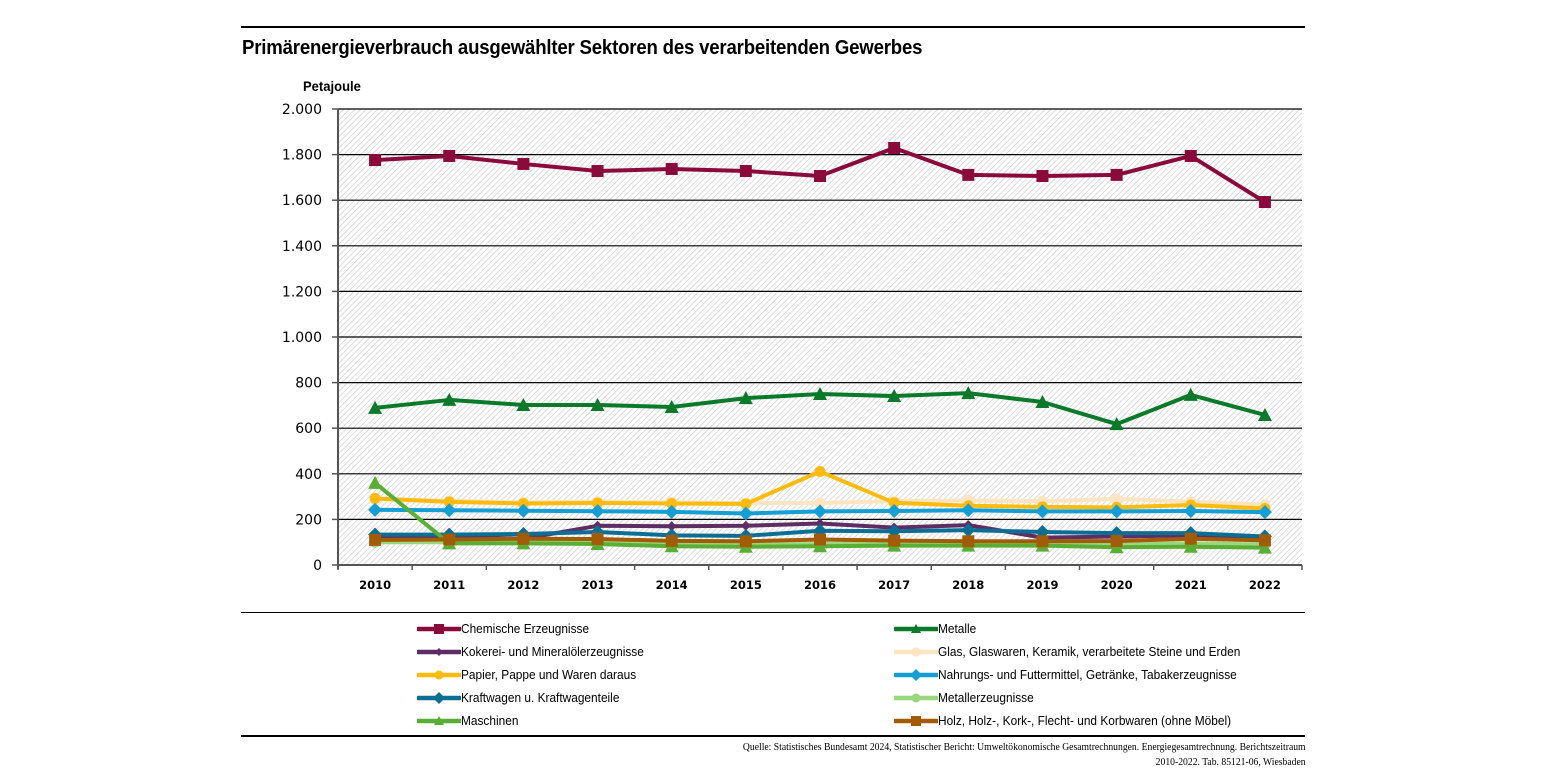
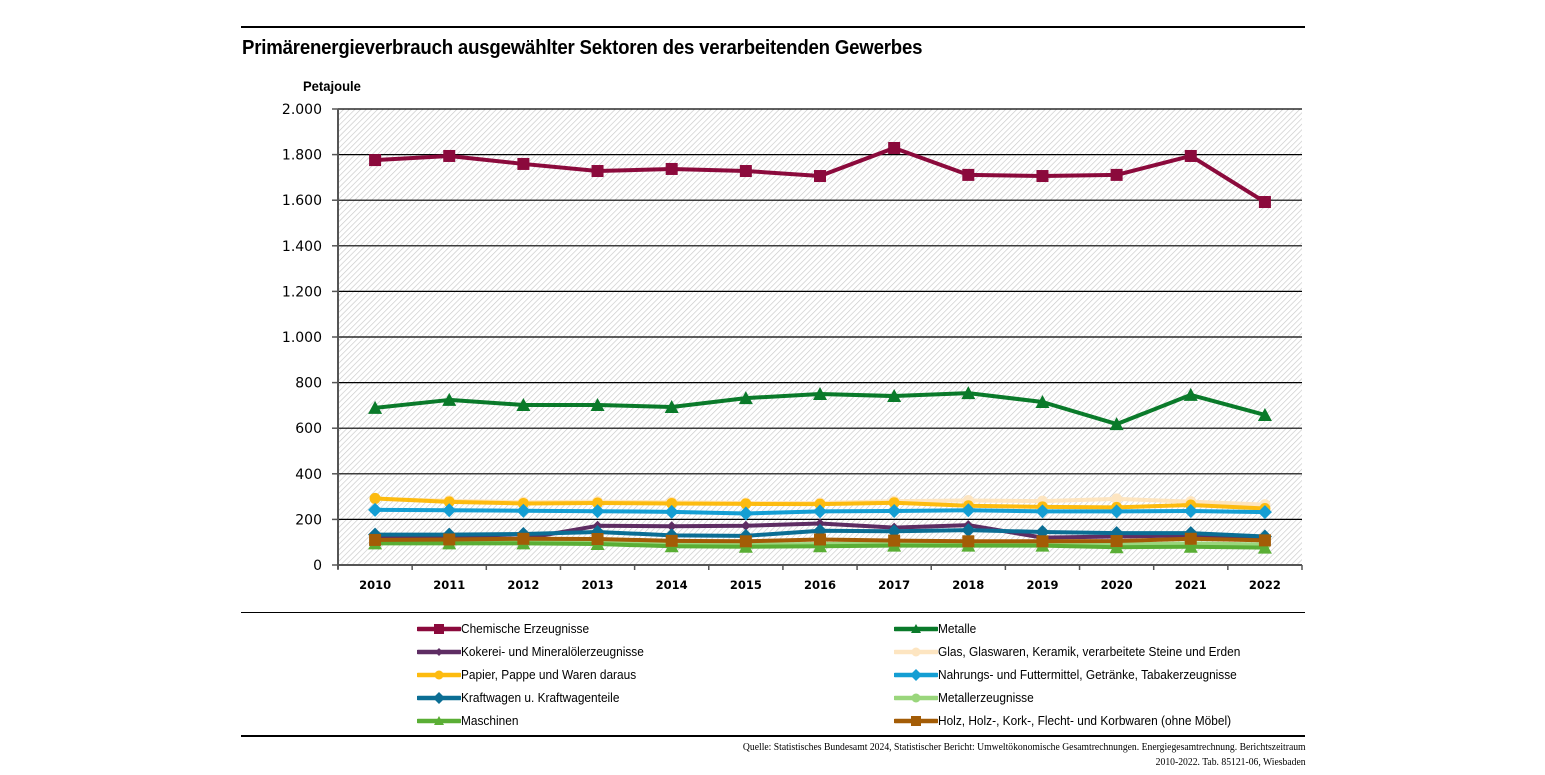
Maschinen/2010: 360 -> 100
Papier, Pappe und Waren daraus/2016: 410 -> 270
